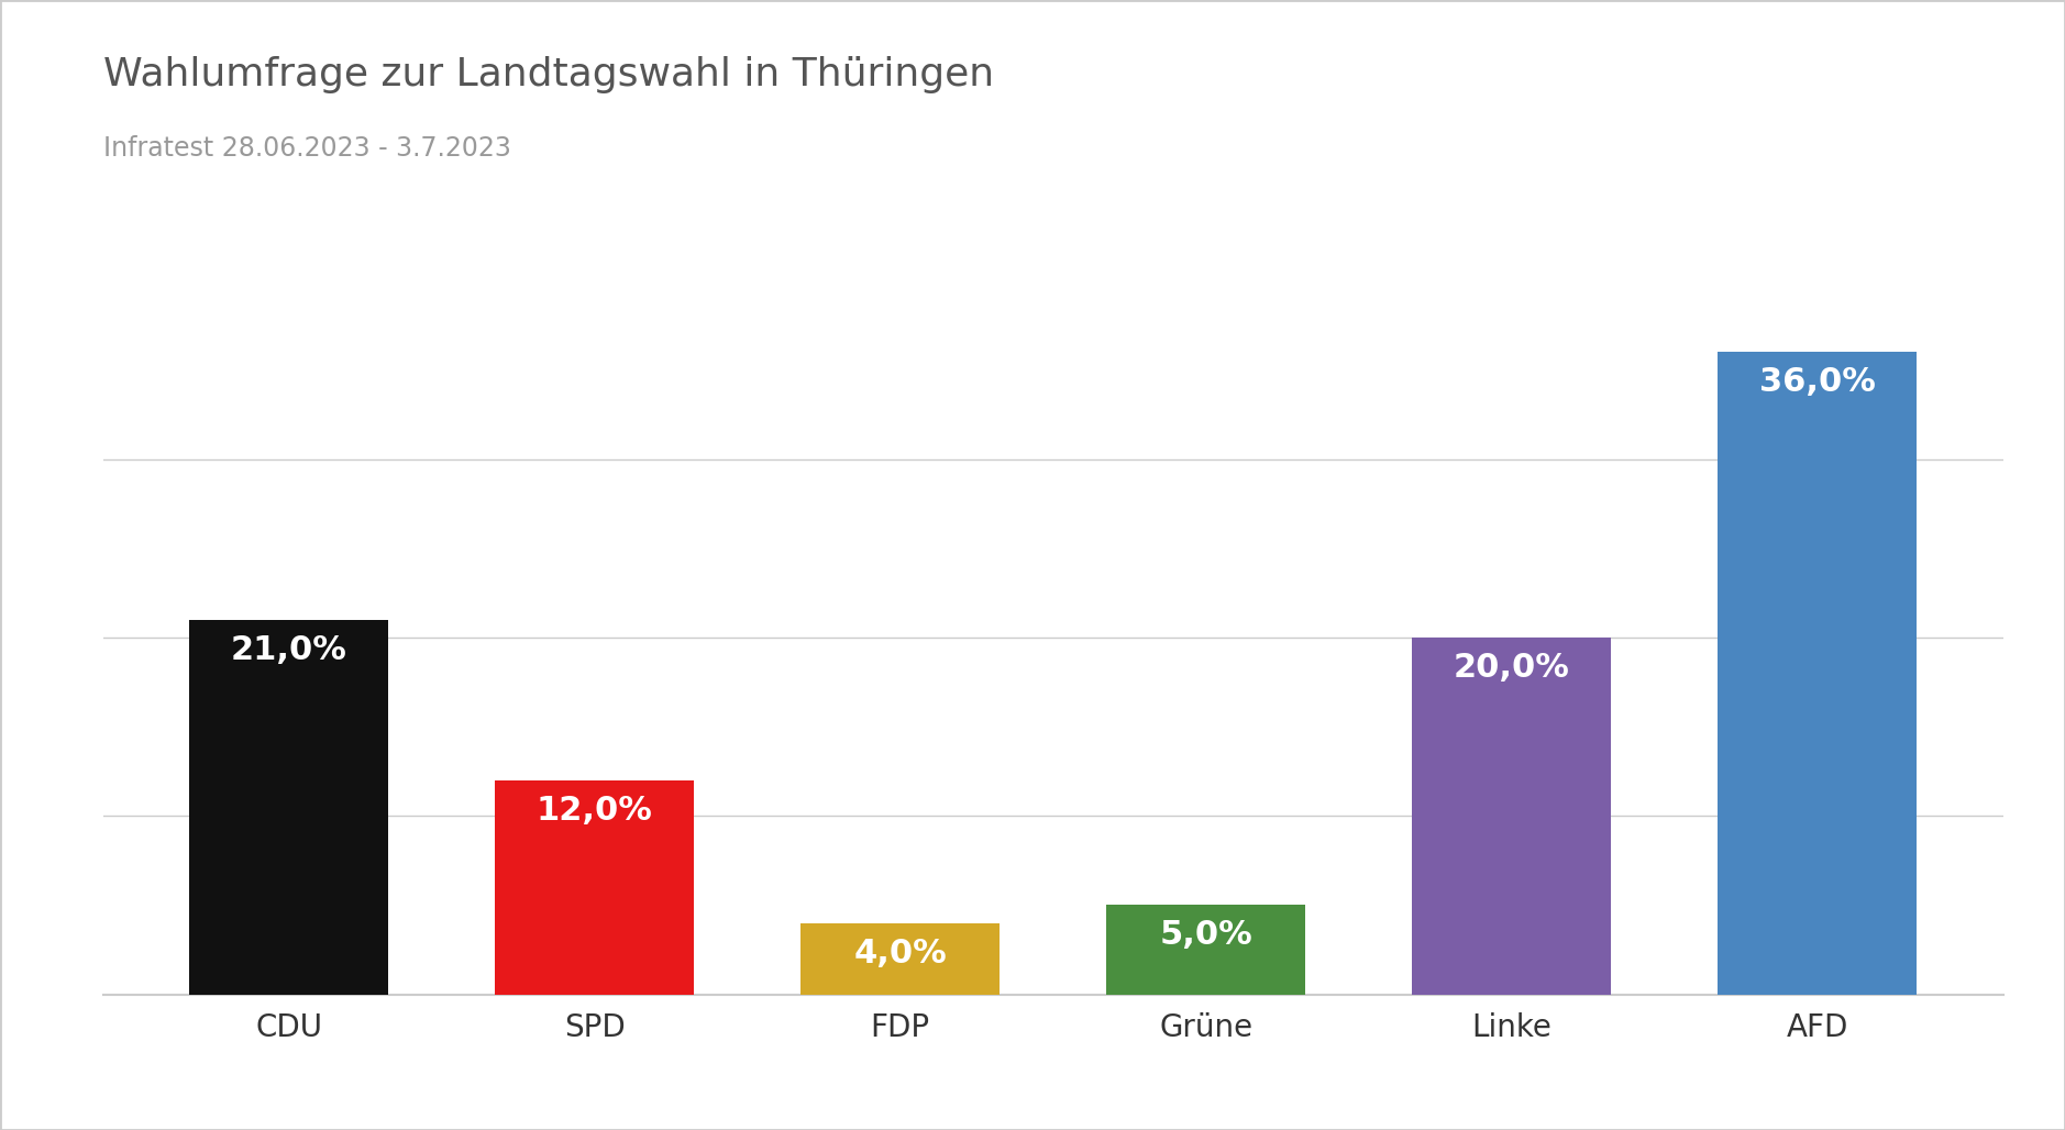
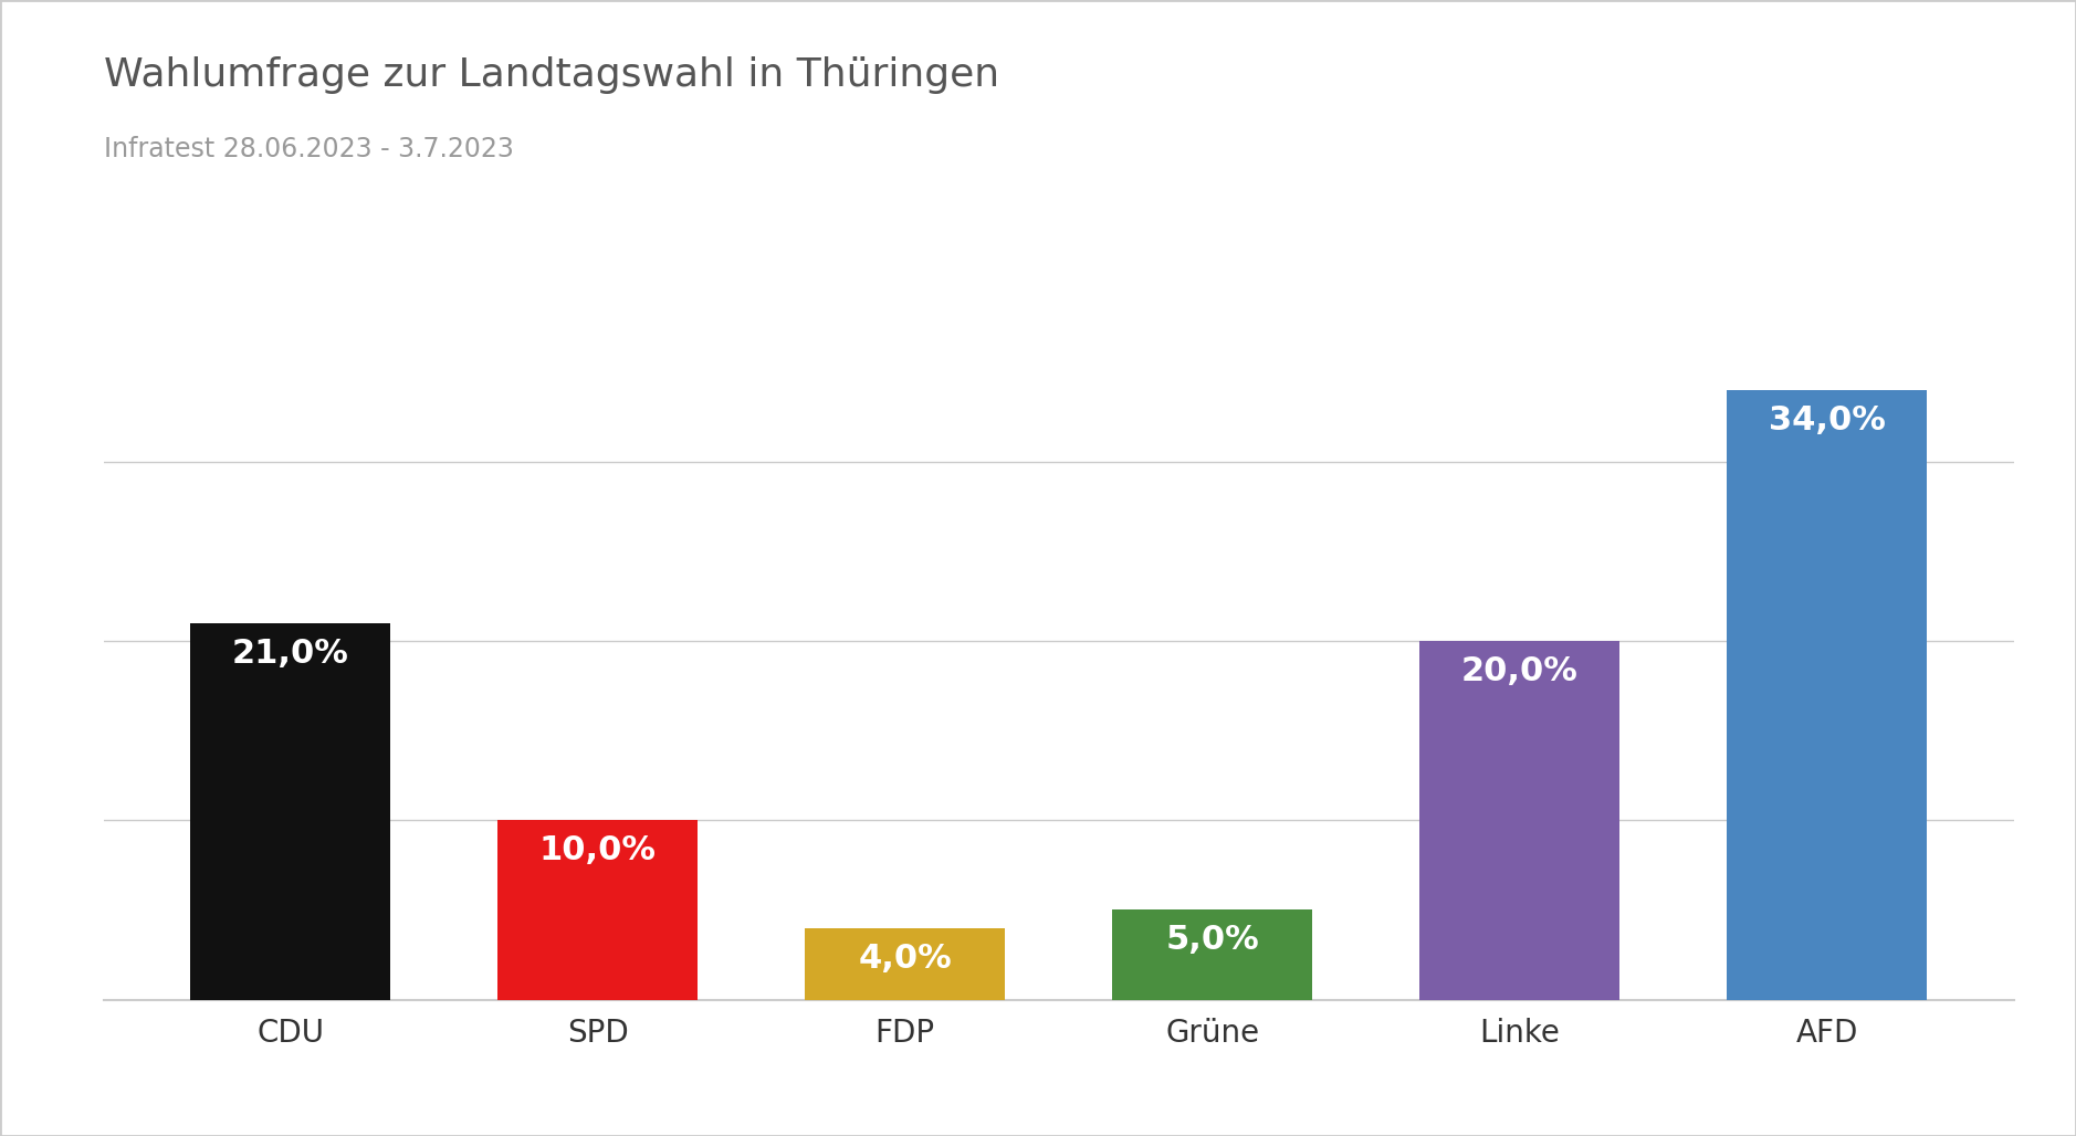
SPD: 12,0% -> 10,0%
AFD: 36,0% -> 34,0%
